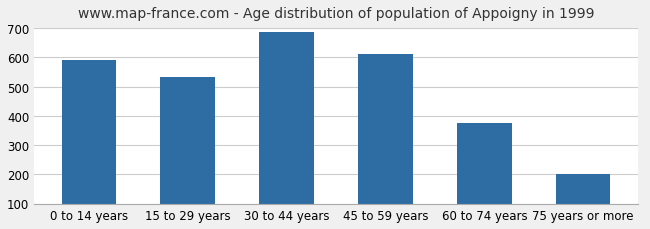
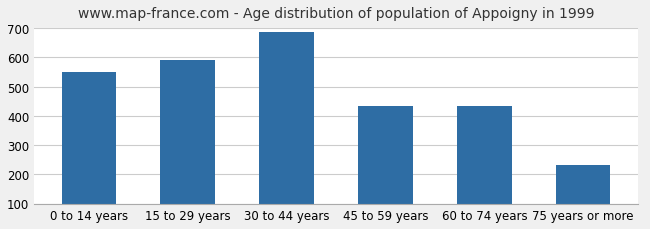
0 to 14 years: 590 -> 550
15 to 29 years: 532 -> 590
45 to 59 years: 612 -> 435
60 to 74 years: 374 -> 435
75 years or more: 200 -> 230
